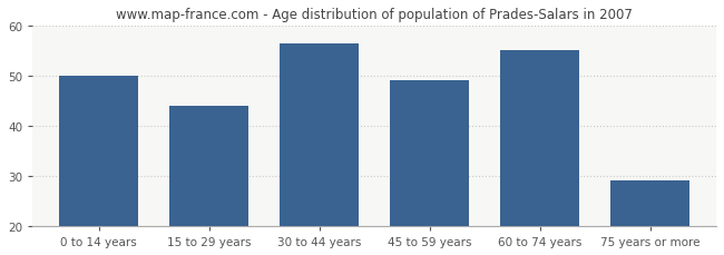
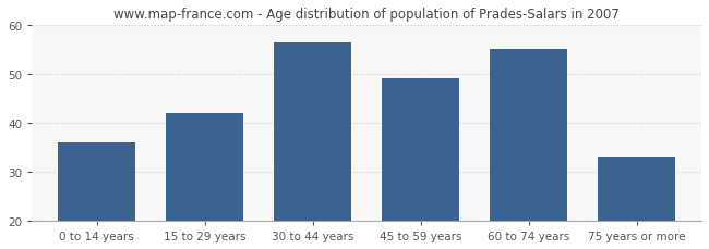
0 to 14 years: 50.0 -> 36.0
15 to 29 years: 44.0 -> 42.0
75 years or more: 29.0 -> 33.0
